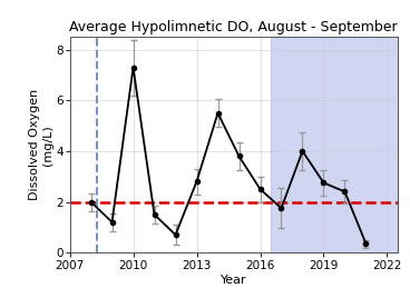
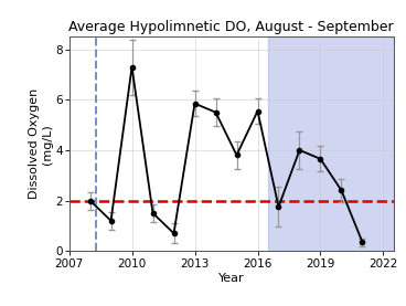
2013: 2.80 -> 5.85
2016: 2.50 -> 5.55
2019: 2.75 -> 3.65
